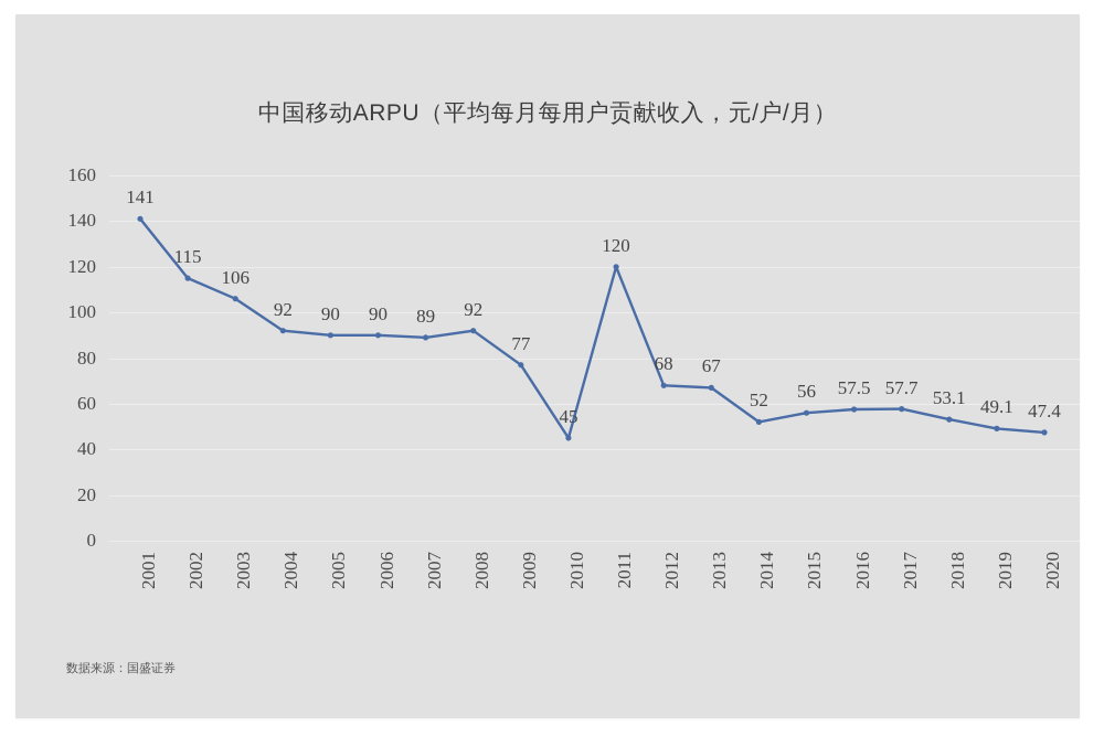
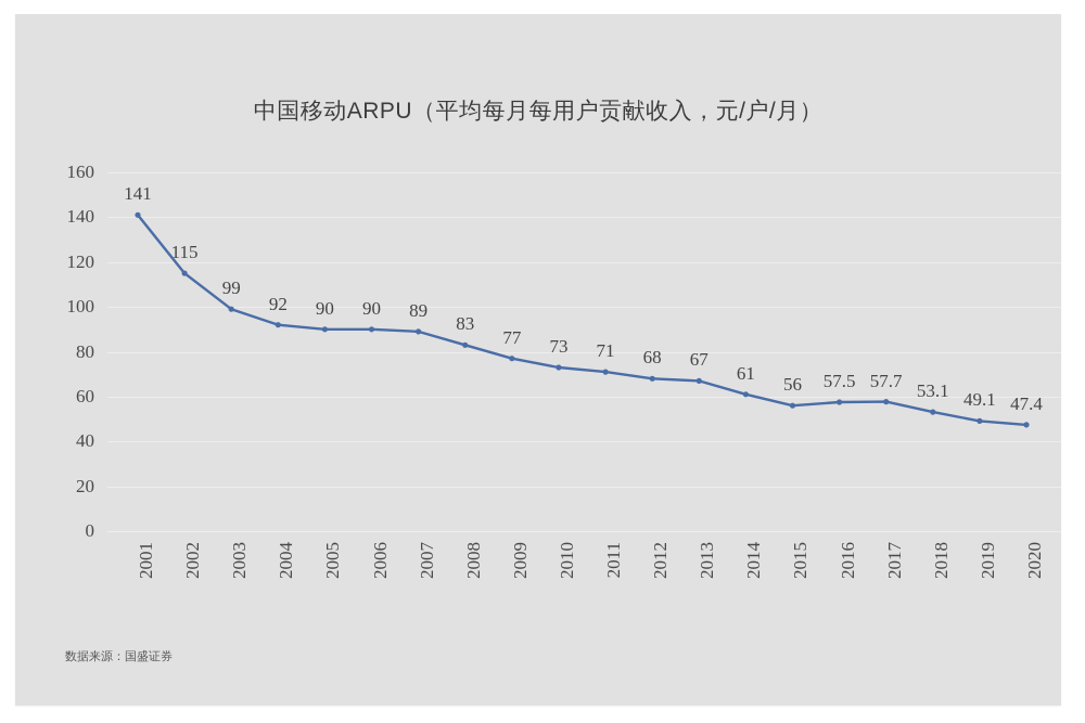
2003: 106 -> 99
2008: 92 -> 83
2010: 45 -> 73
2011: 120 -> 71
2014: 52 -> 61
